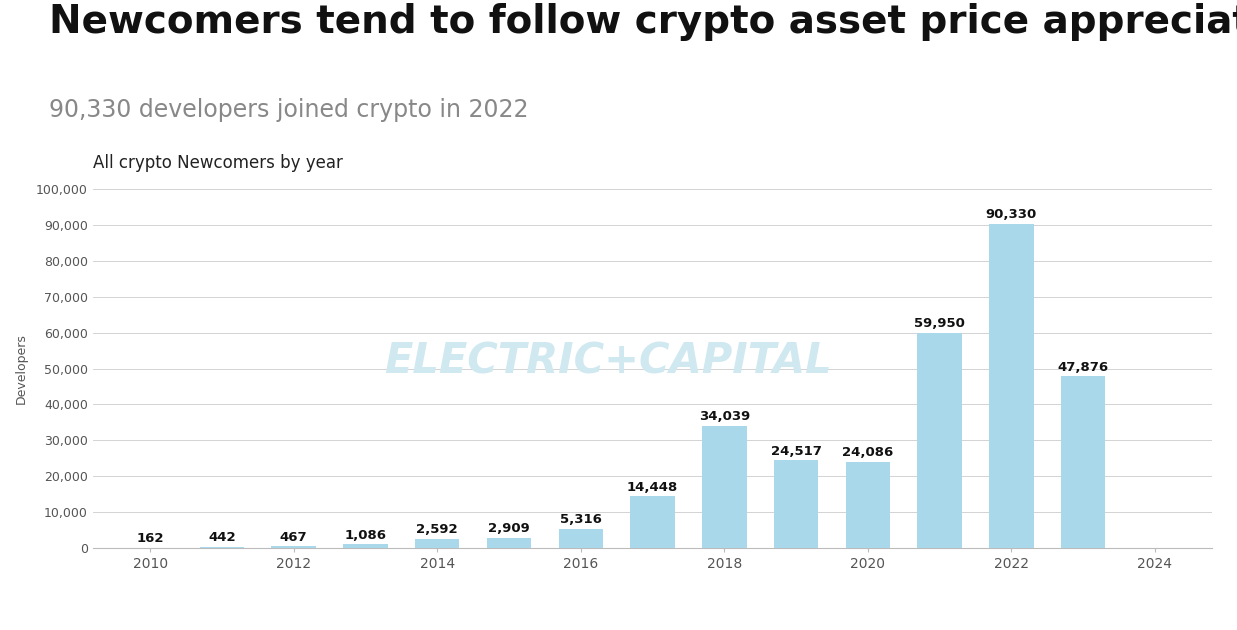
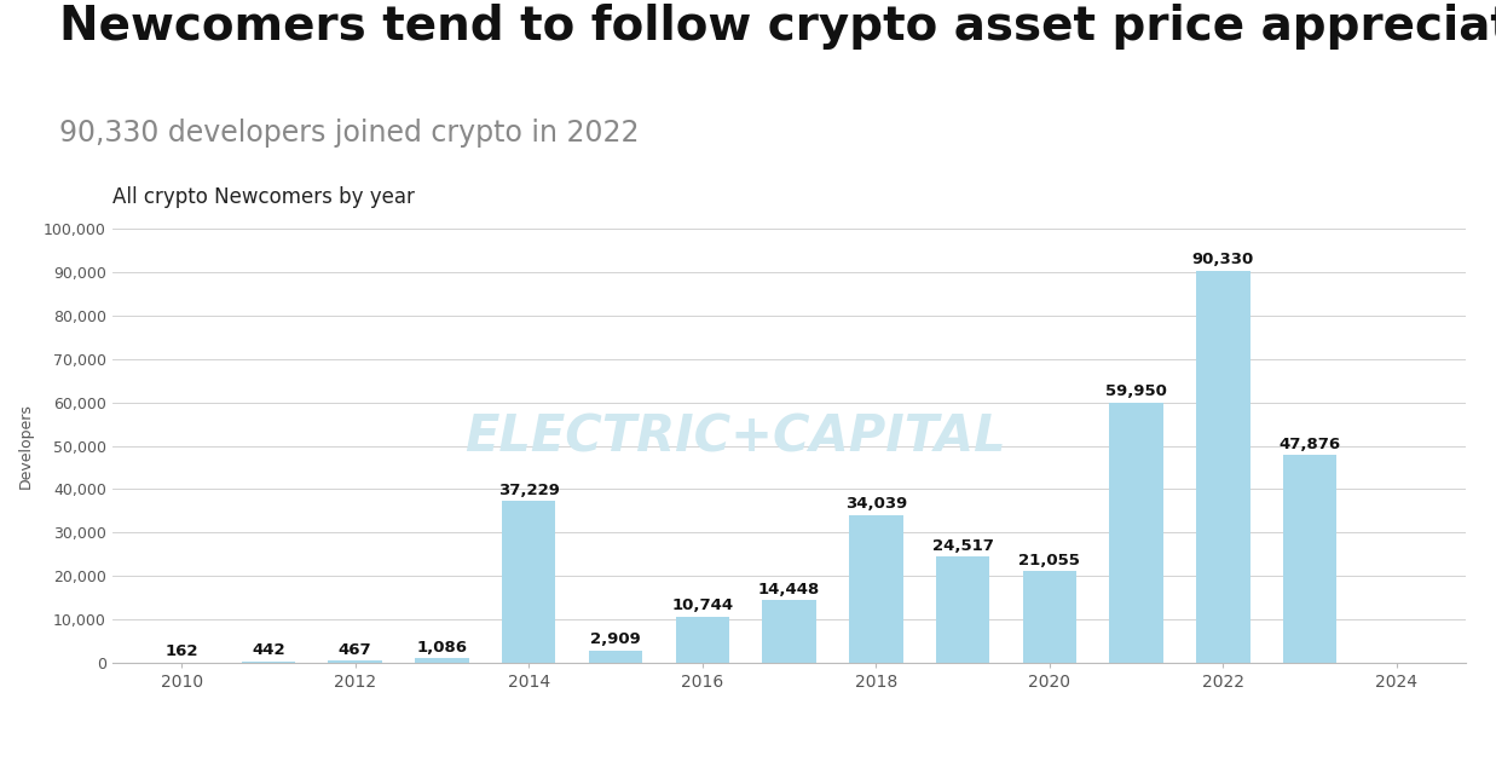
2014: 2,592 -> 37,229
2016: 5,316 -> 10,744
2020: 24,086 -> 21,055
